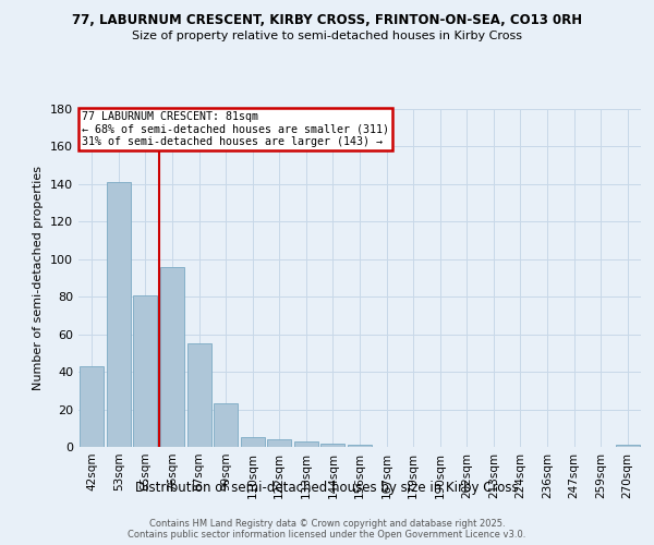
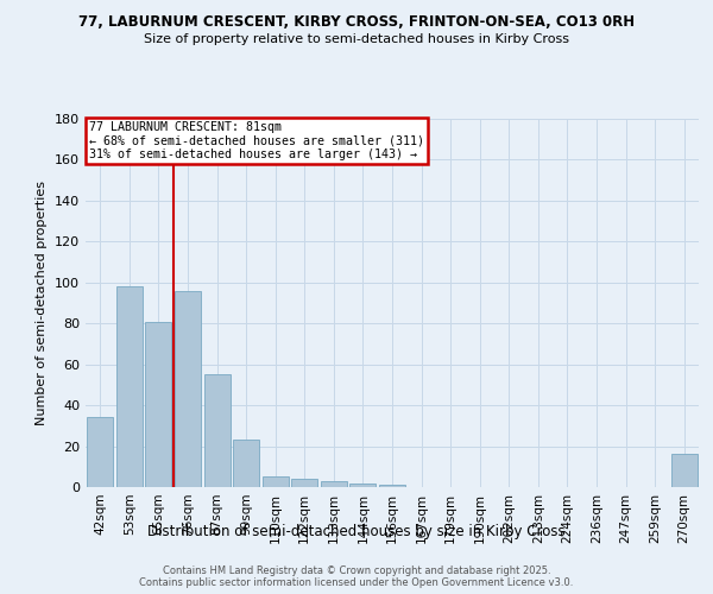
42sqm: 43 -> 34
53sqm: 141 -> 98
270sqm: 1 -> 16
